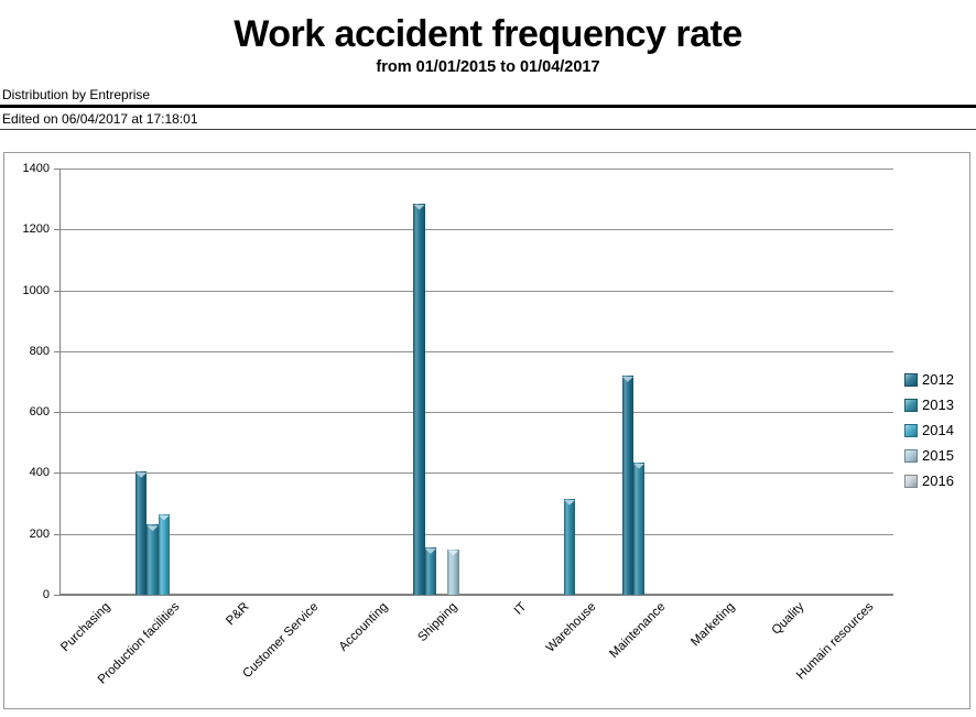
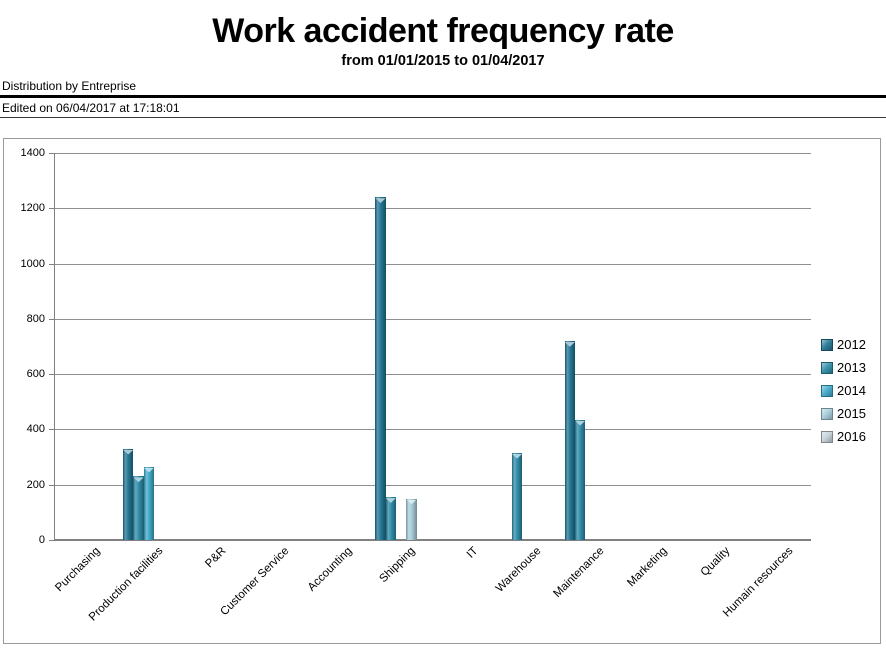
2012/Production facilities: 400 -> 330
2012/Shipping: 1280 -> 1240
